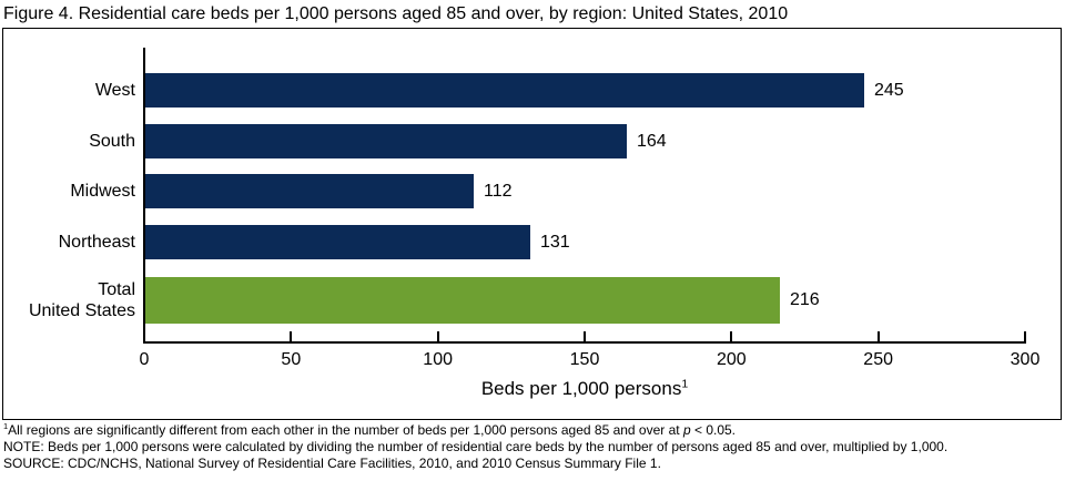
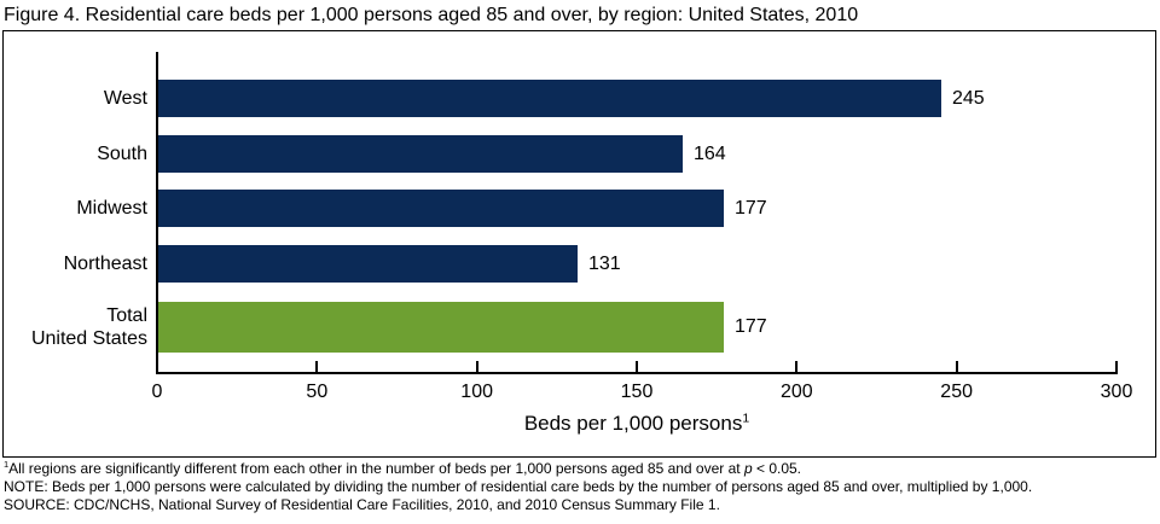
Midwest: 112 -> 177
Total United States: 216 -> 177
